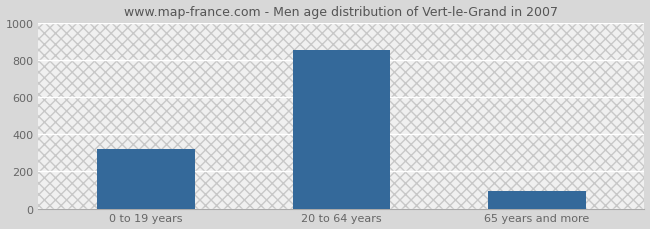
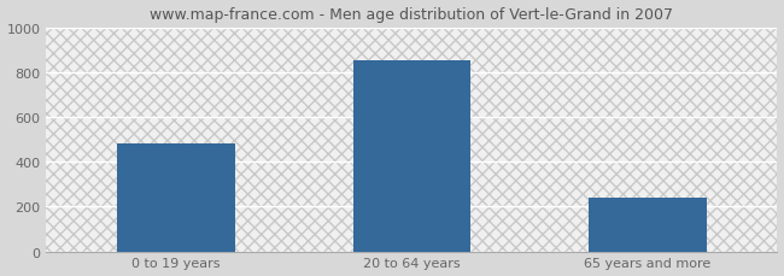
0 to 19 years: 320 -> 480
65 years and more: 100 -> 240
